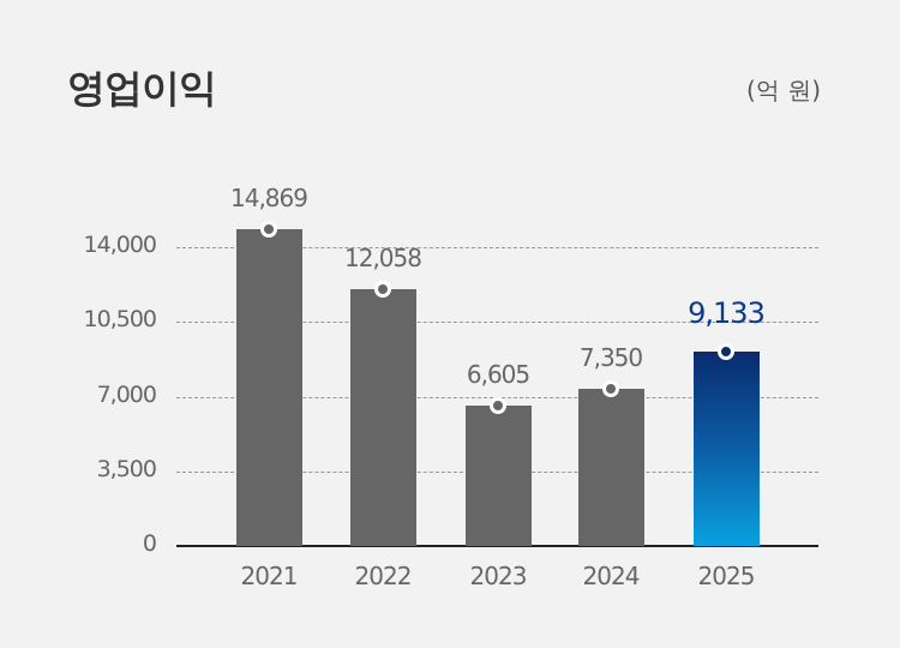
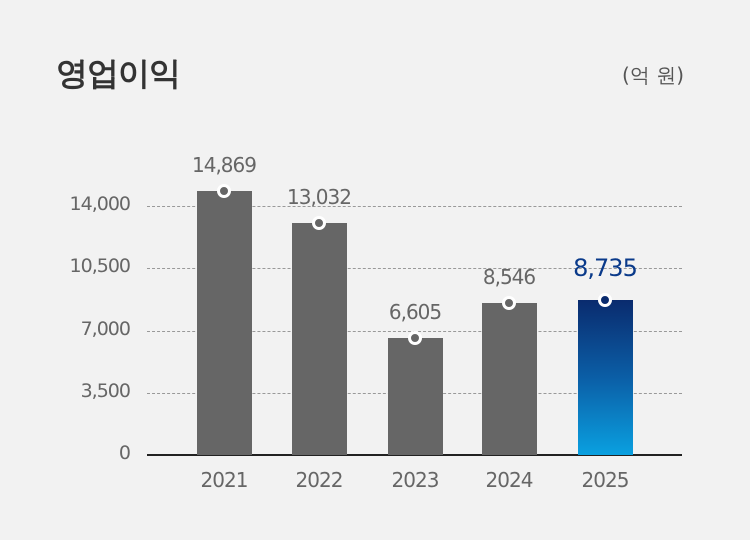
2022: 12,058 -> 13,032
2024: 7,350 -> 8,546
2025: 9,133 -> 8,735
